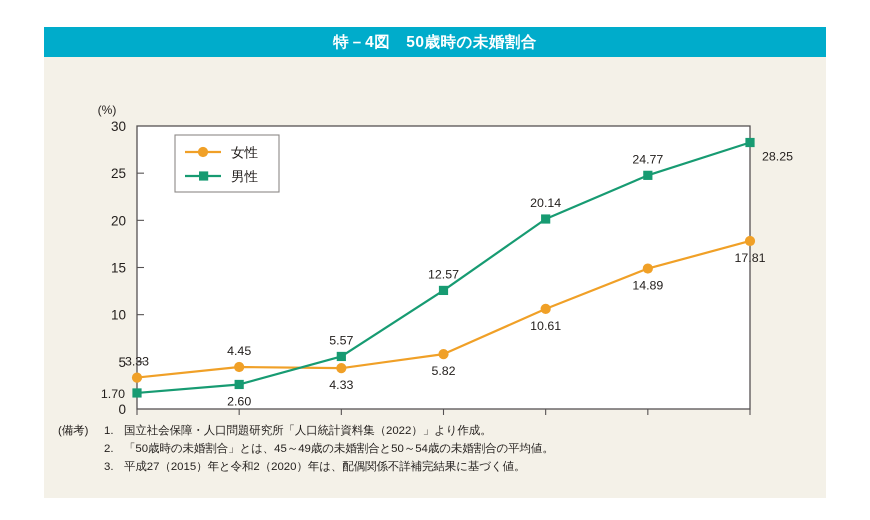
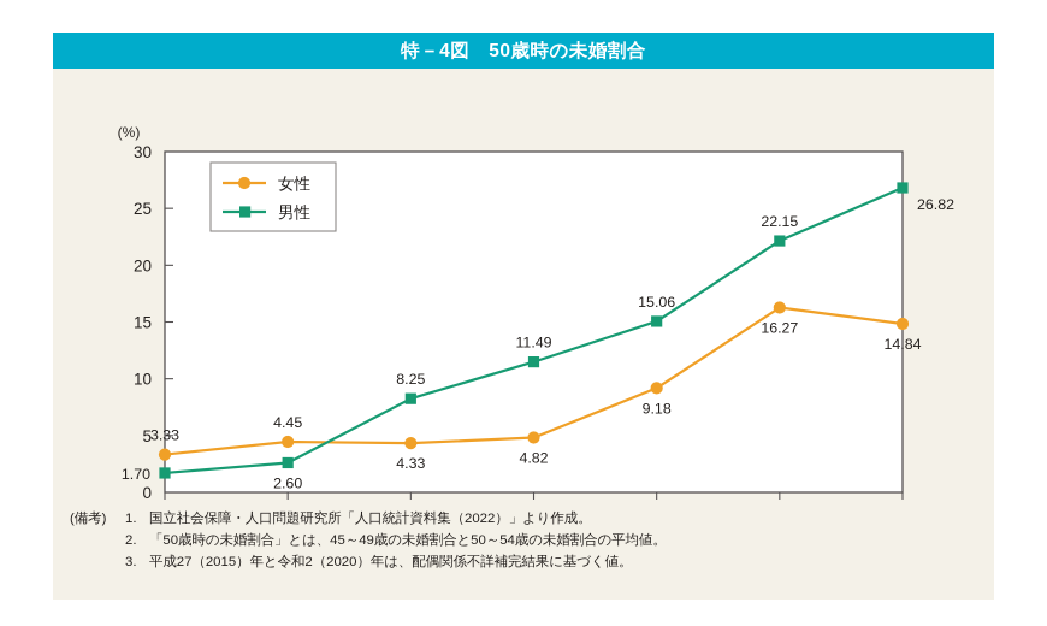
男性/平成2: 5.57 -> 8.25
女性/12: 5.82 -> 4.82
男性/12: 12.57 -> 11.49
女性/22: 10.61 -> 9.18
男性/22: 20.14 -> 15.06
女性/27: 14.89 -> 16.27
男性/27: 24.77 -> 22.15
女性/令和2: 17.81 -> 14.84
男性/令和2: 28.25 -> 26.82
